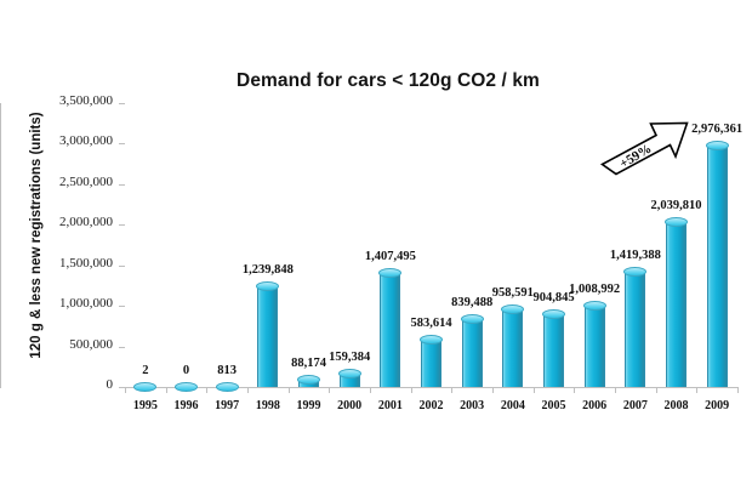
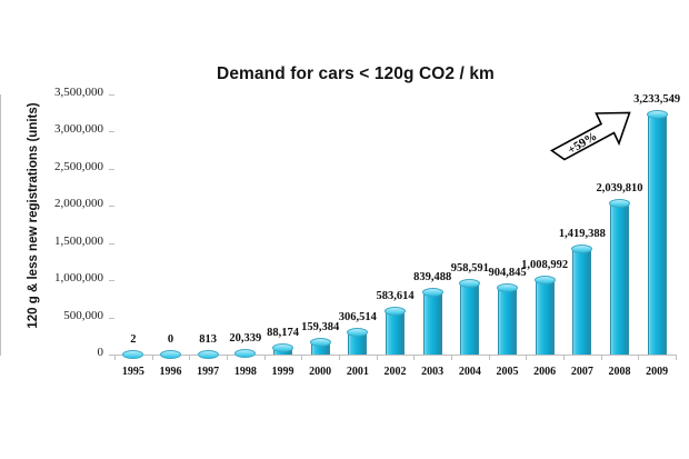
1998: 1,239,848 -> 20,339
2001: 1,407,495 -> 306,514
2009: 2,976,361 -> 3,233,549
